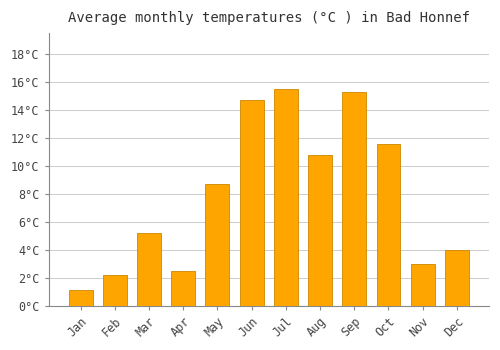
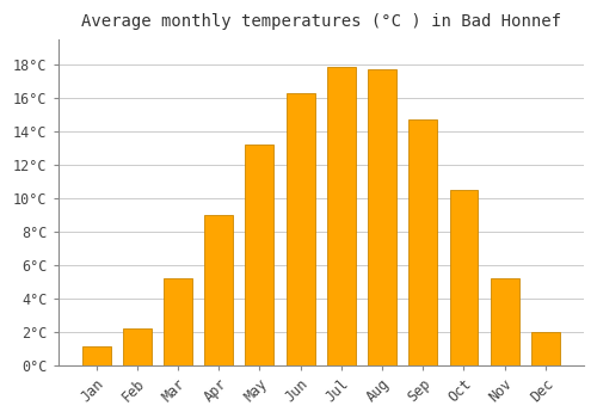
Apr: 2.5°C -> 9.0°C
May: 8.7°C -> 13.2°C
Jun: 14.7°C -> 16.3°C
Jul: 15.5°C -> 17.9°C
Aug: 10.8°C -> 17.7°C
Sep: 15.3°C -> 14.7°C
Oct: 11.6°C -> 10.5°C
Nov: 3.0°C -> 5.2°C
Dec: 4.0°C -> 2.0°C
